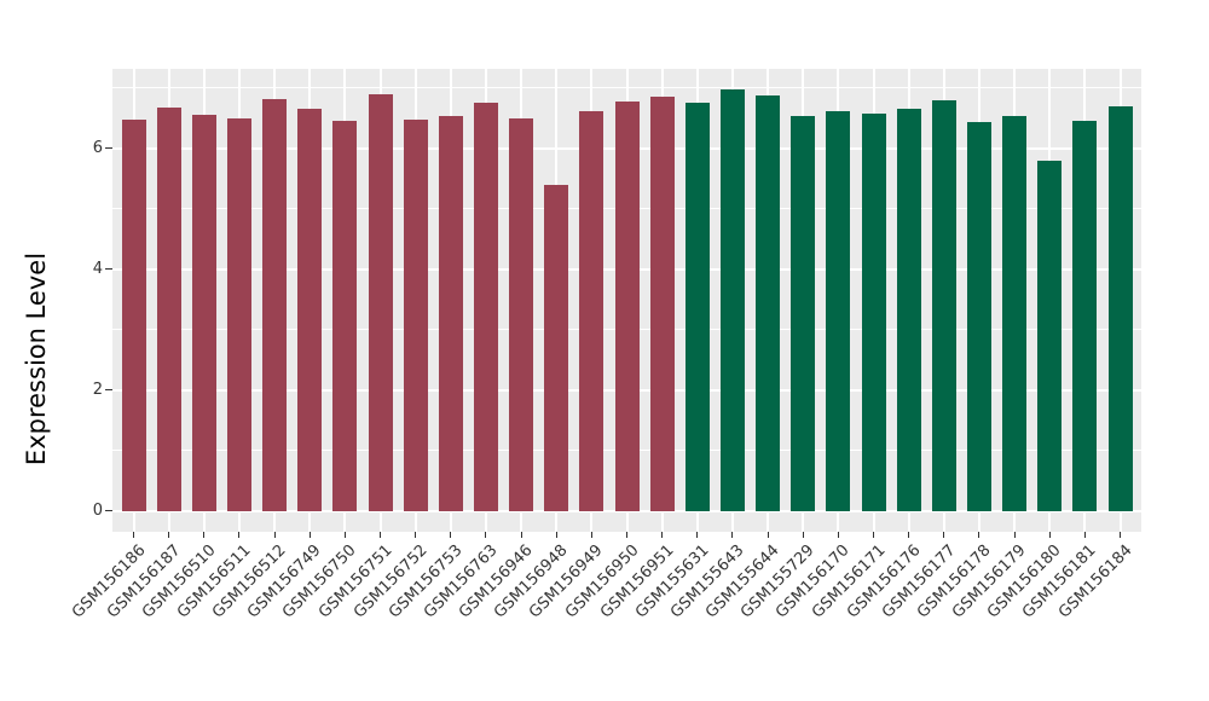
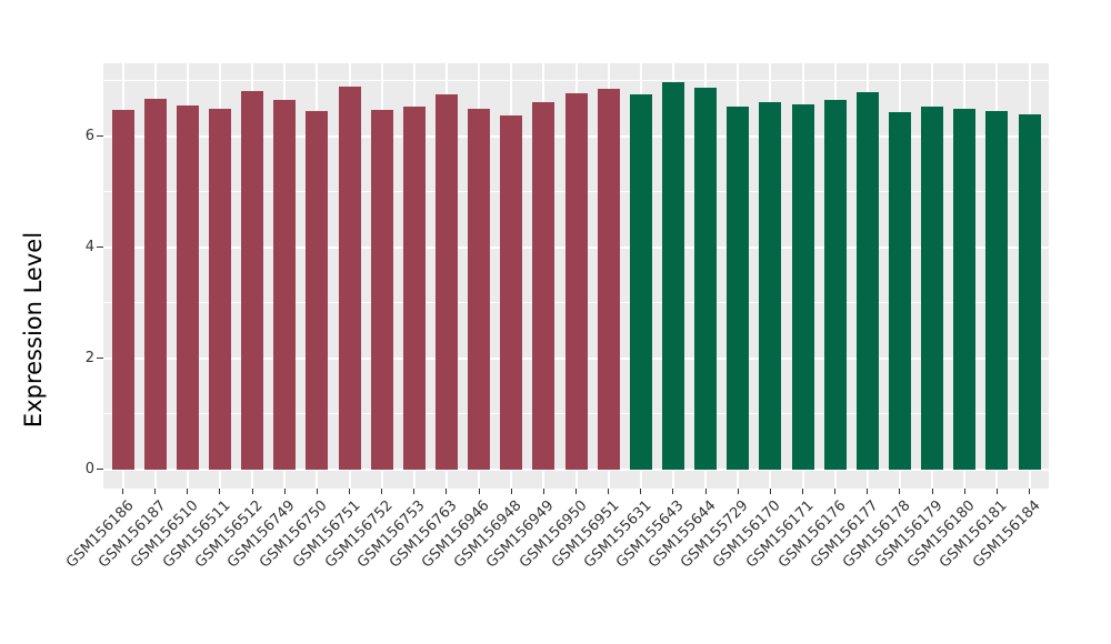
GSM156948: 5.4 -> 6.4
GSM156180: 5.8 -> 6.5
GSM156184: 6.7 -> 6.4
